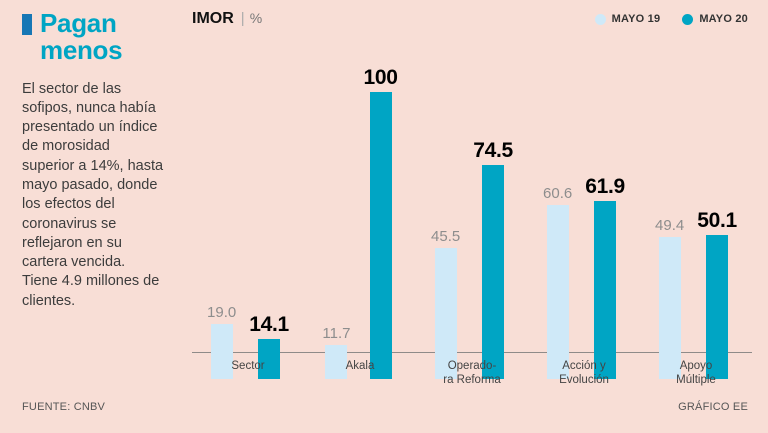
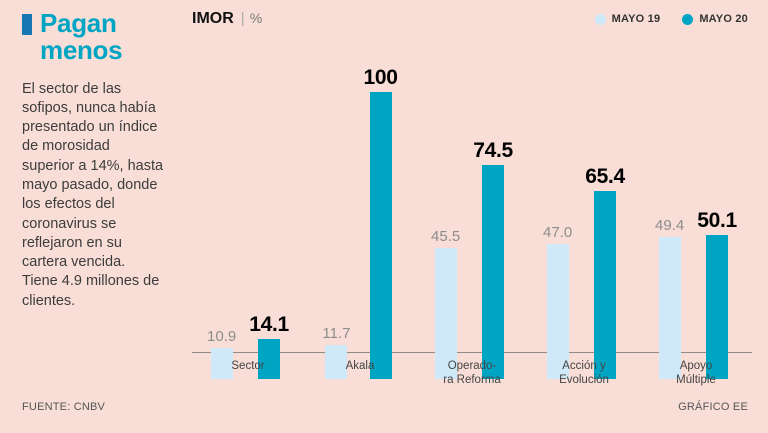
MAYO 19/Sector: 19.0 -> 10.9
MAYO 19/Acción y Evolución: 60.6 -> 47.0
MAYO 20/Acción y Evolución: 61.9 -> 65.4
